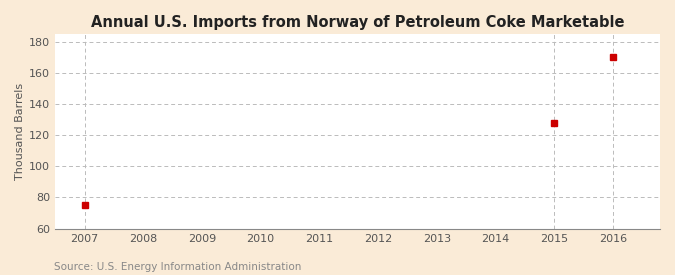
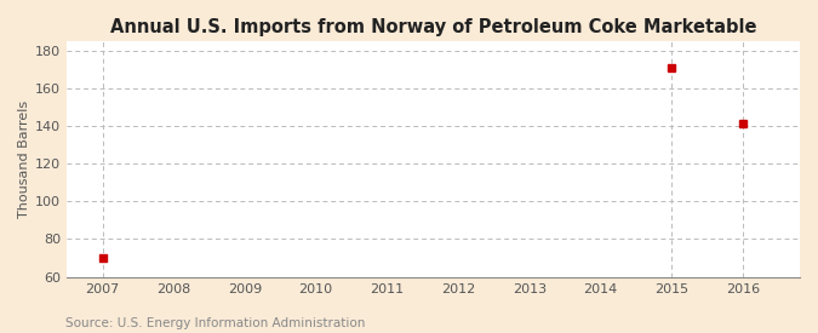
2007: 75 -> 70
2015: 128 -> 171
2016: 170 -> 141
